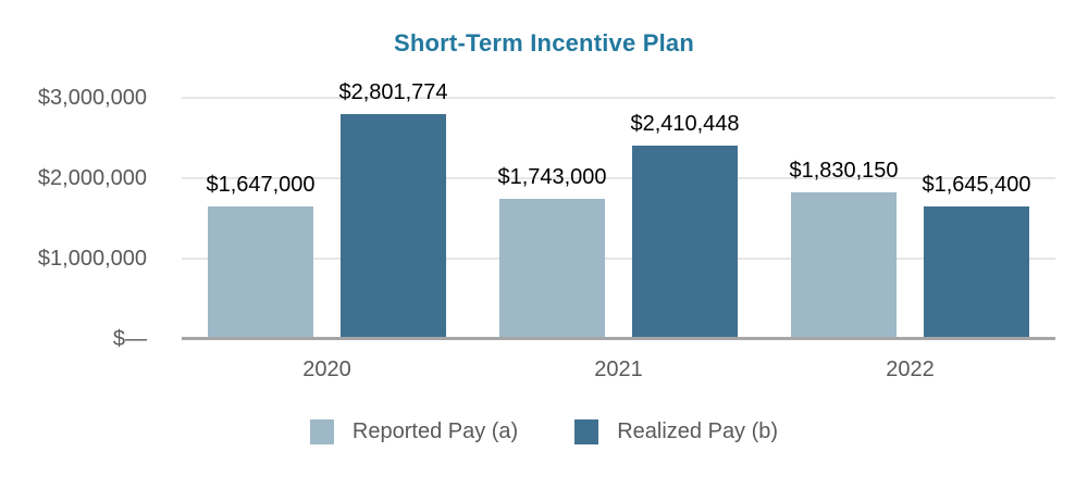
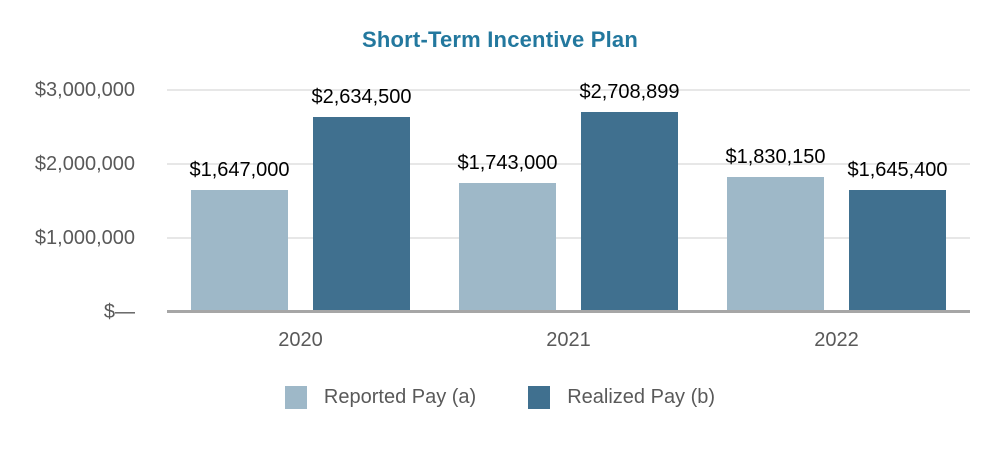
Realized Pay (b)/2020: $2,801,774 -> $2,634,500
Realized Pay (b)/2021: $2,410,448 -> $2,708,899
